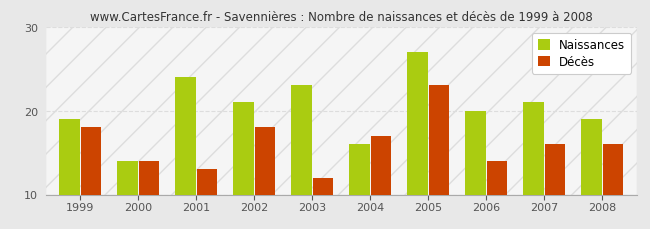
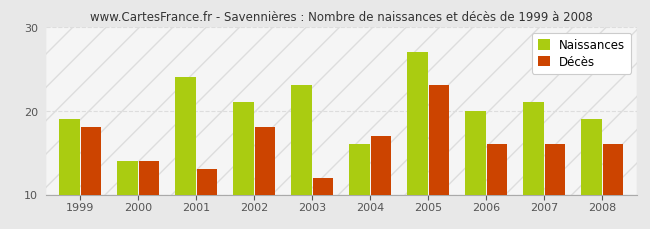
Décès/2006: 14 -> 16
